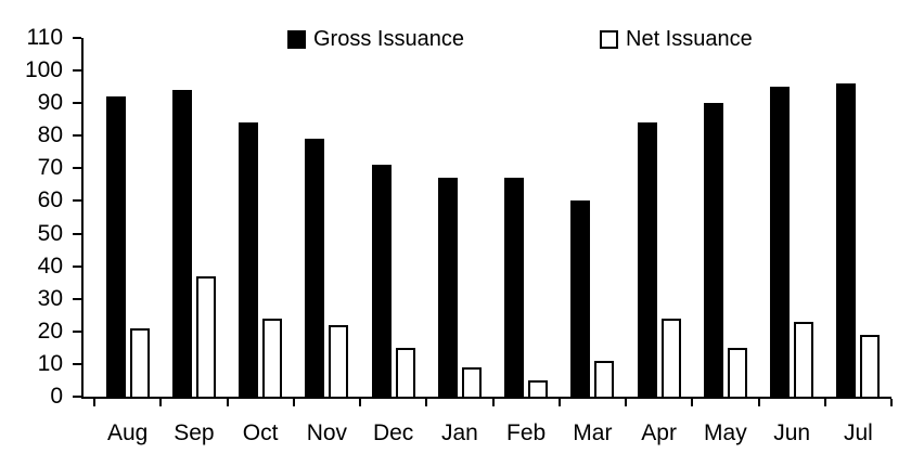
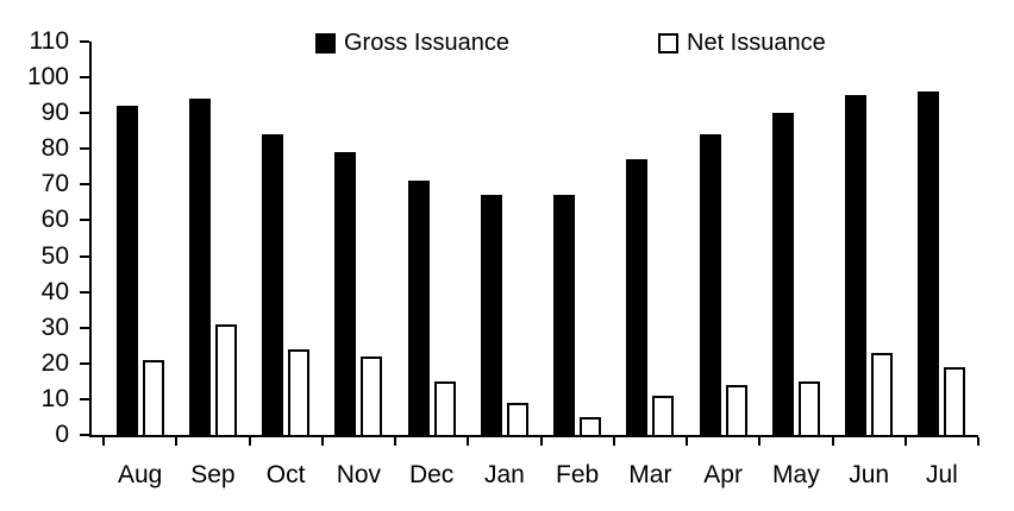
Net Issuance/Sep: 37 -> 31
Gross Issuance/Mar: 60 -> 77
Net Issuance/Apr: 24 -> 14
